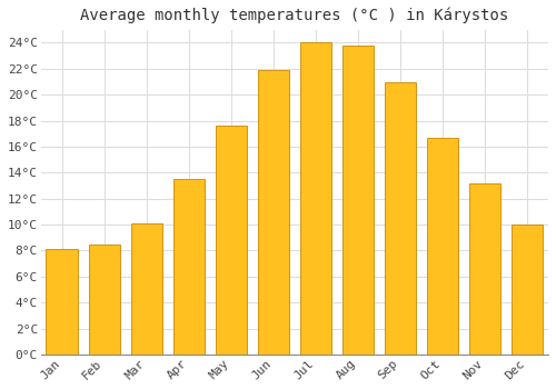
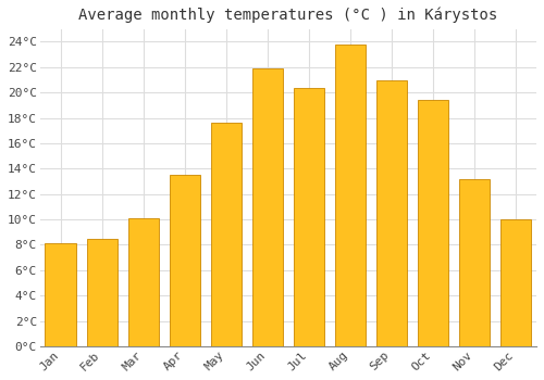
Jul: 24.0°C -> 20.4°C
Oct: 16.7°C -> 19.4°C
